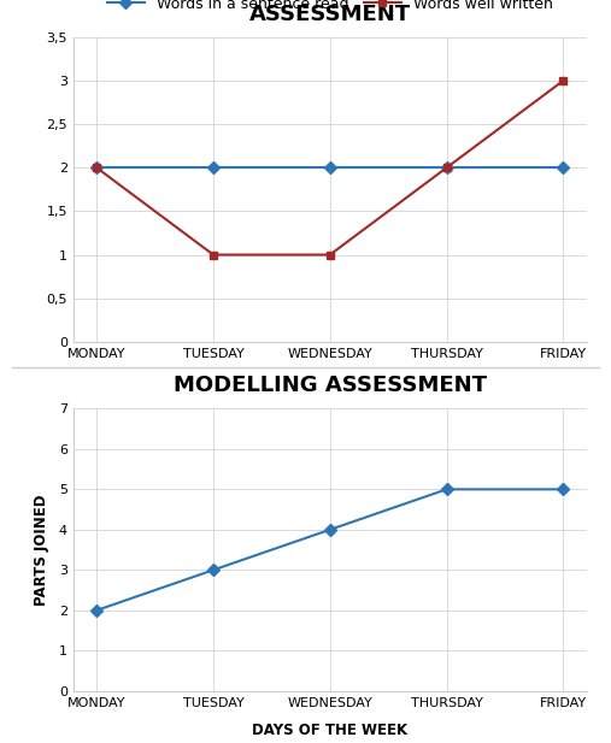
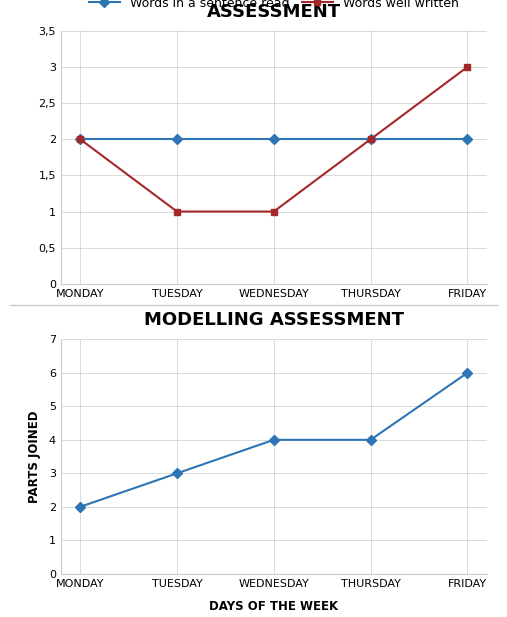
MODELLING ASSESSMENT/THURSDAY: 5 -> 4
MODELLING ASSESSMENT/FRIDAY: 5 -> 6
